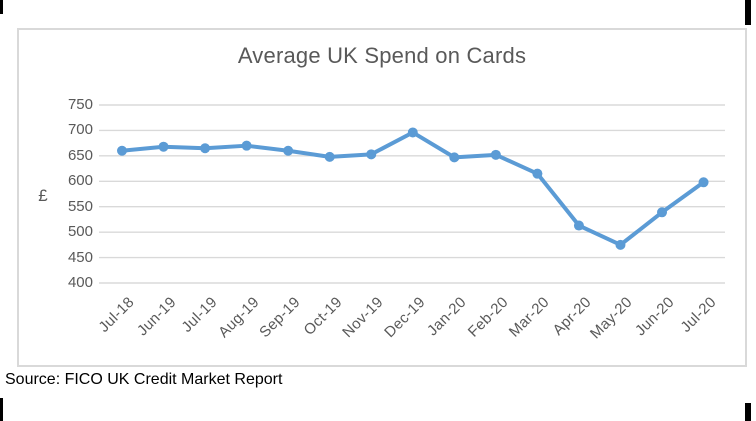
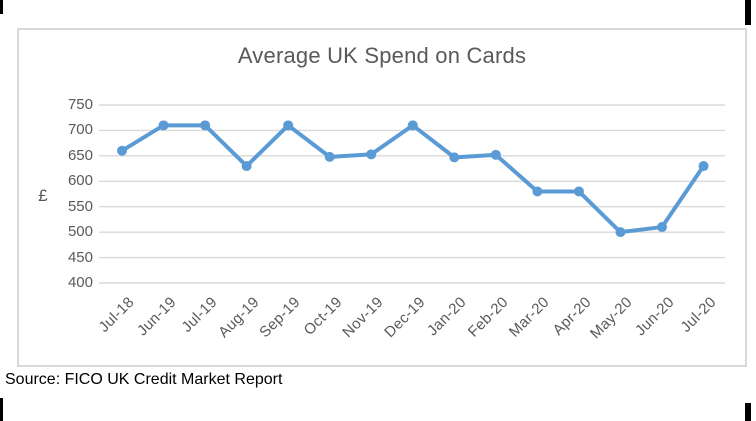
Jun-19: 670 -> 710
Jul-19: 660 -> 710
Aug-19: 670 -> 630
Sep-19: 660 -> 710
Dec-19: 700 -> 710
Mar-20: 620 -> 580
Apr-20: 510 -> 580
May-20: 480 -> 500
Jun-20: 540 -> 510
Jul-20: 600 -> 630
